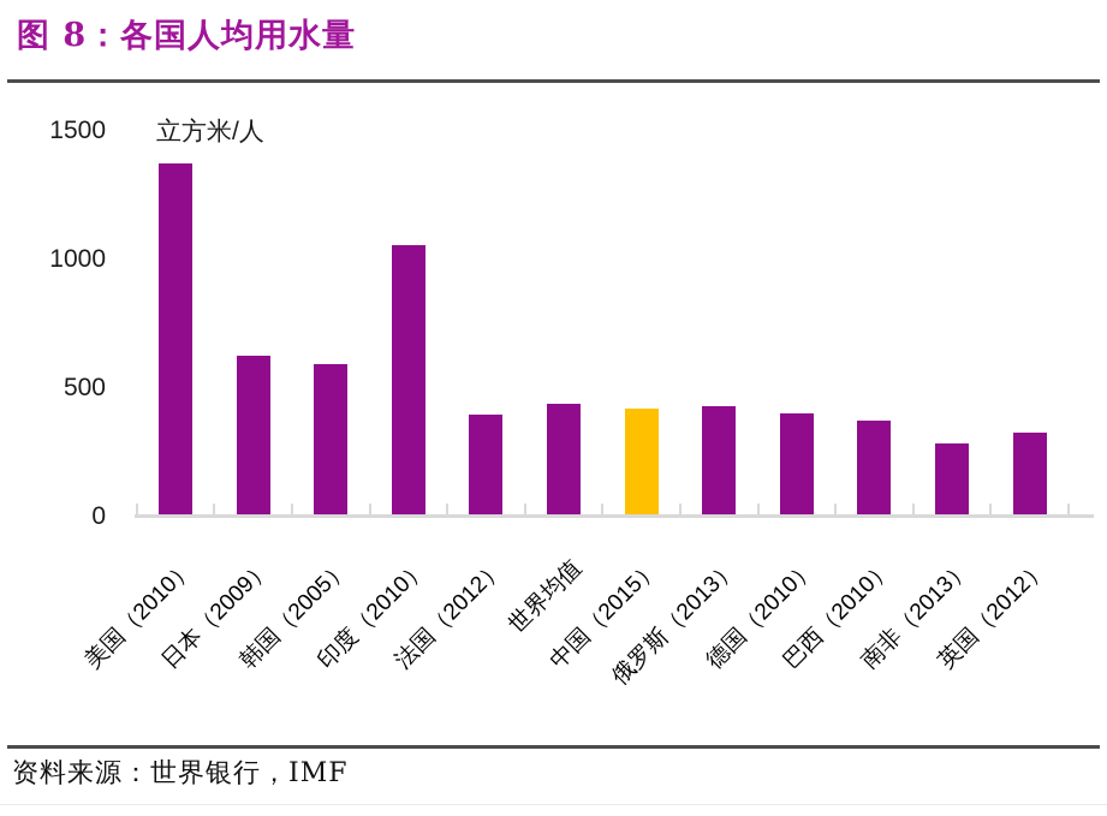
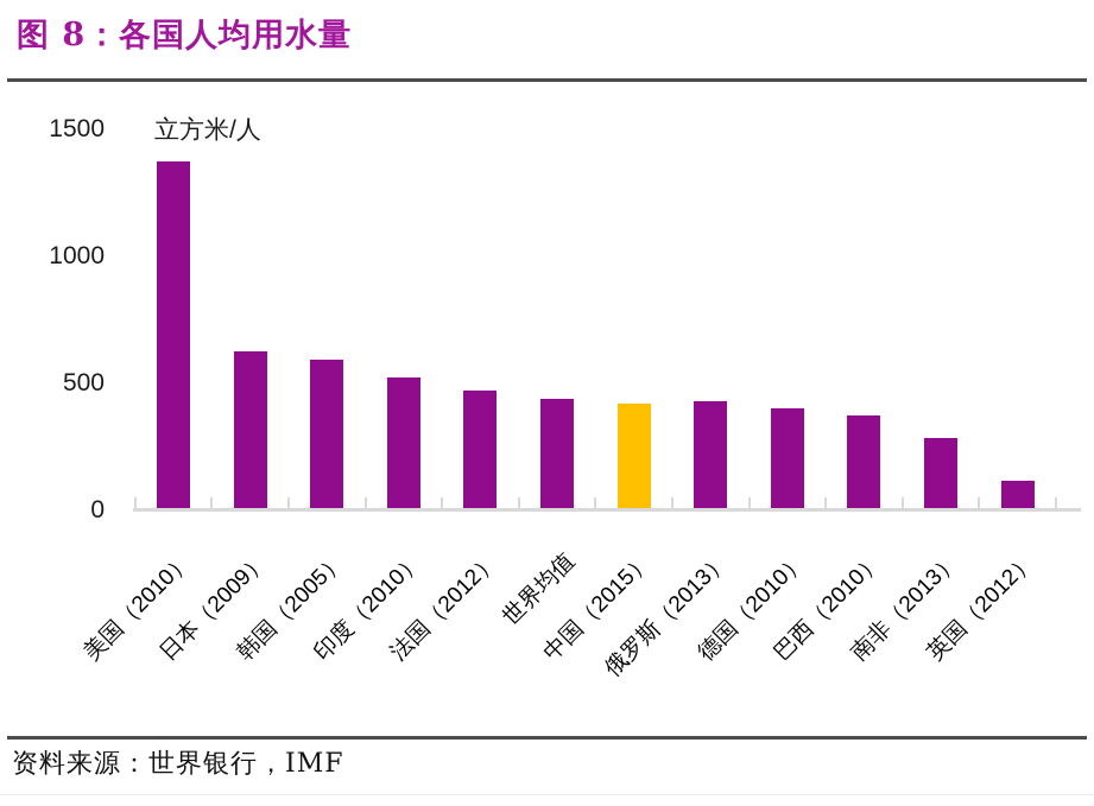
印度（2010）: 1060 -> 530
法国（2012）: 400 -> 480
英国（2012）: 330 -> 120
